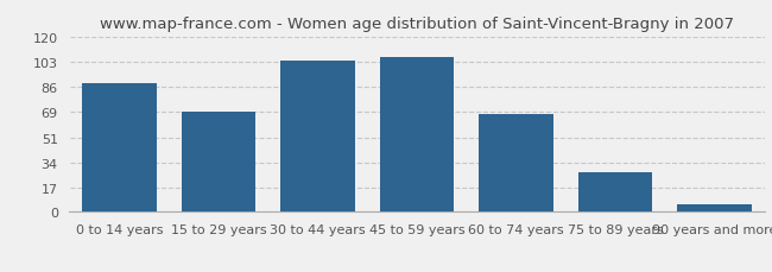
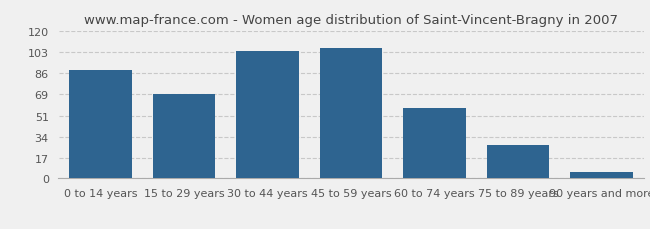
60 to 74 years: 67 -> 57
